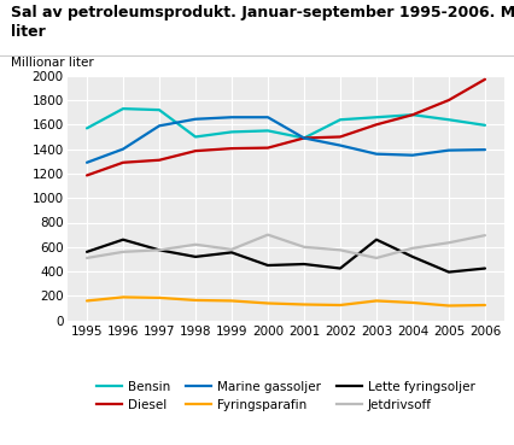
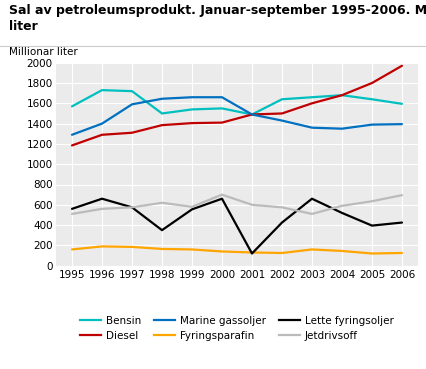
Lette fyringsoljer/1998: 520 -> 350
Lette fyringsoljer/2000: 450 -> 660
Lette fyringsoljer/2001: 460 -> 120
